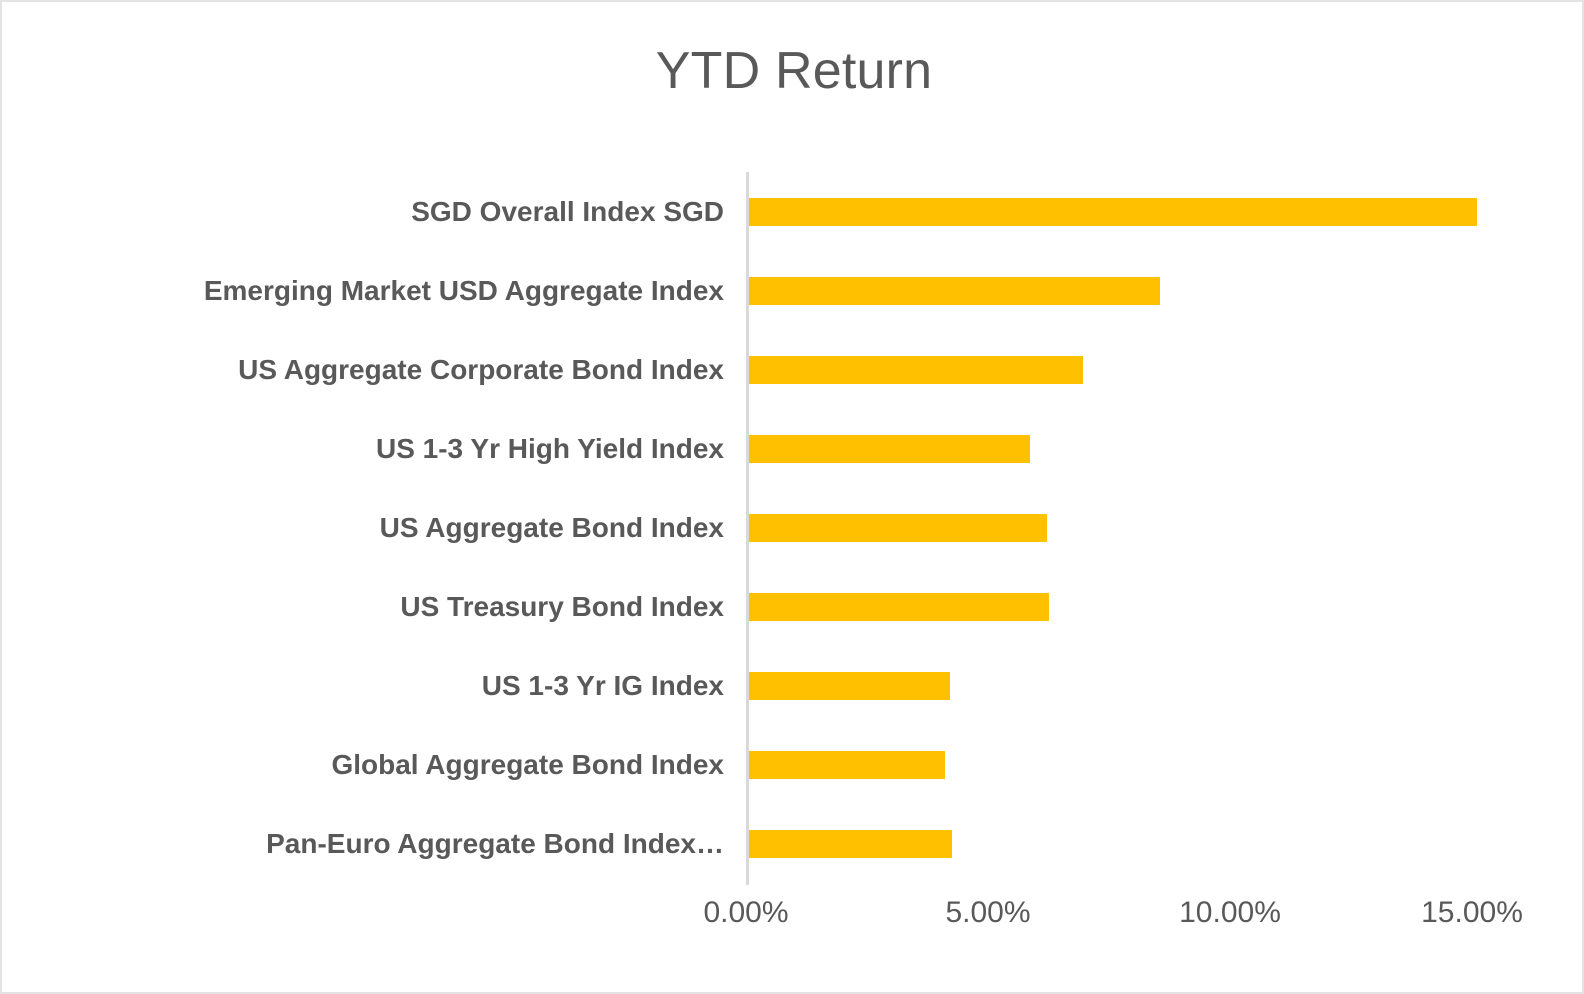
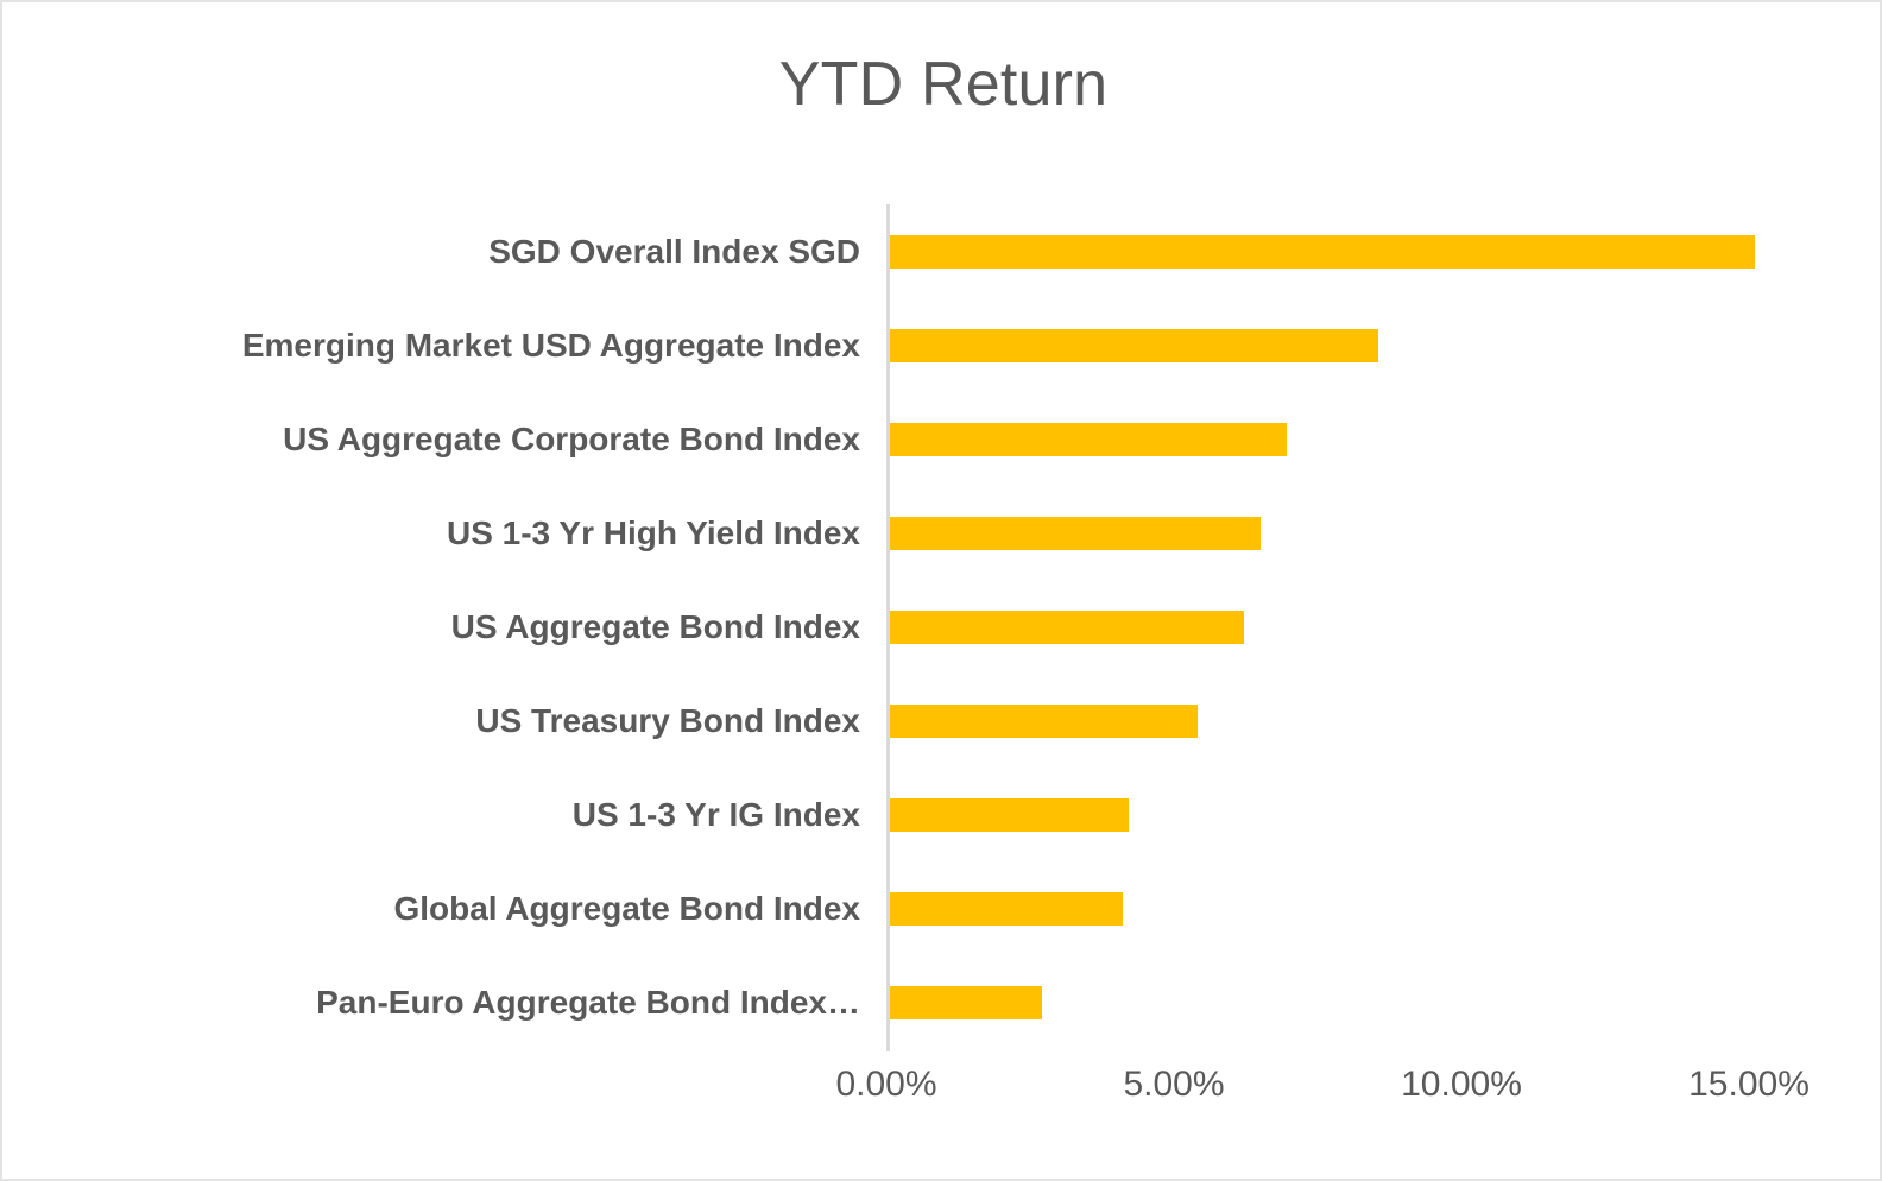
US 1-3 Yr High Yield Index: 5.8% -> 6.5%
US Treasury Bond Index: 6.2% -> 5.3%
Pan-Euro Aggregate Bond Index…: 4.2% -> 2.6%
